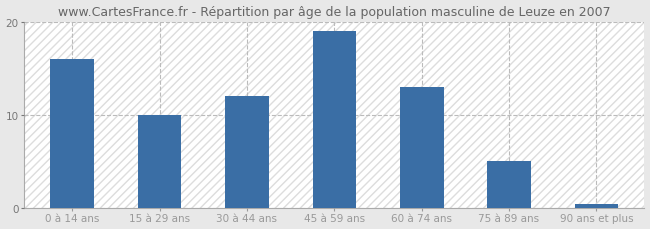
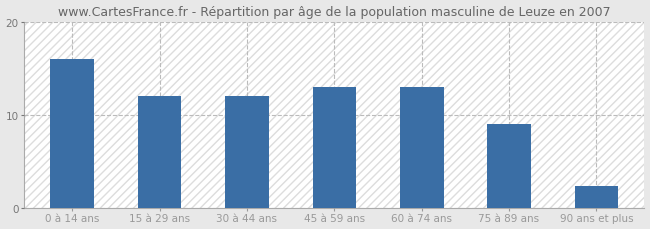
15 à 29 ans: 10.0 -> 12.0
45 à 59 ans: 19.0 -> 13.0
75 à 89 ans: 5.0 -> 9.0
90 ans et plus: 0.4 -> 2.4
